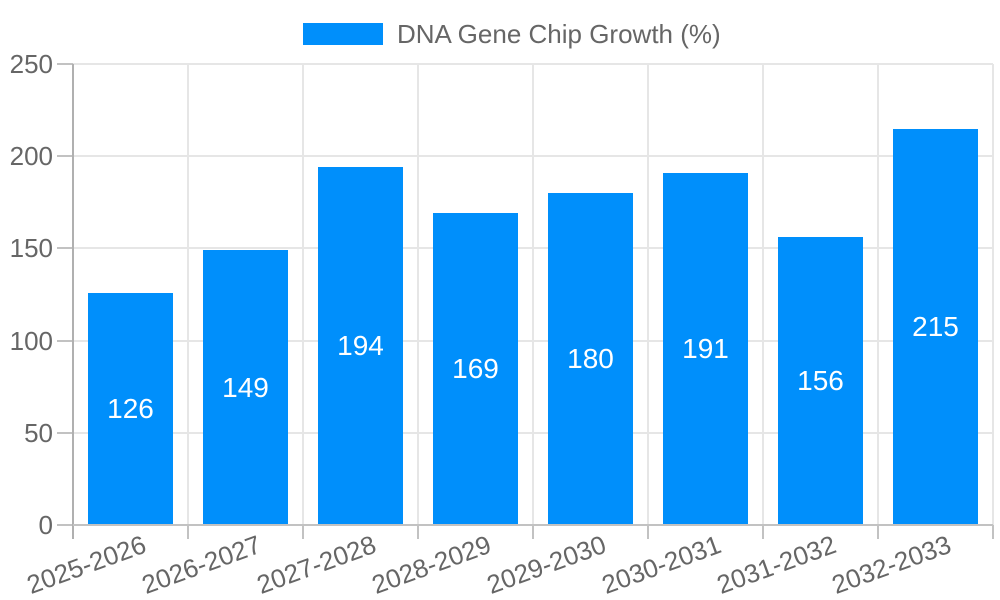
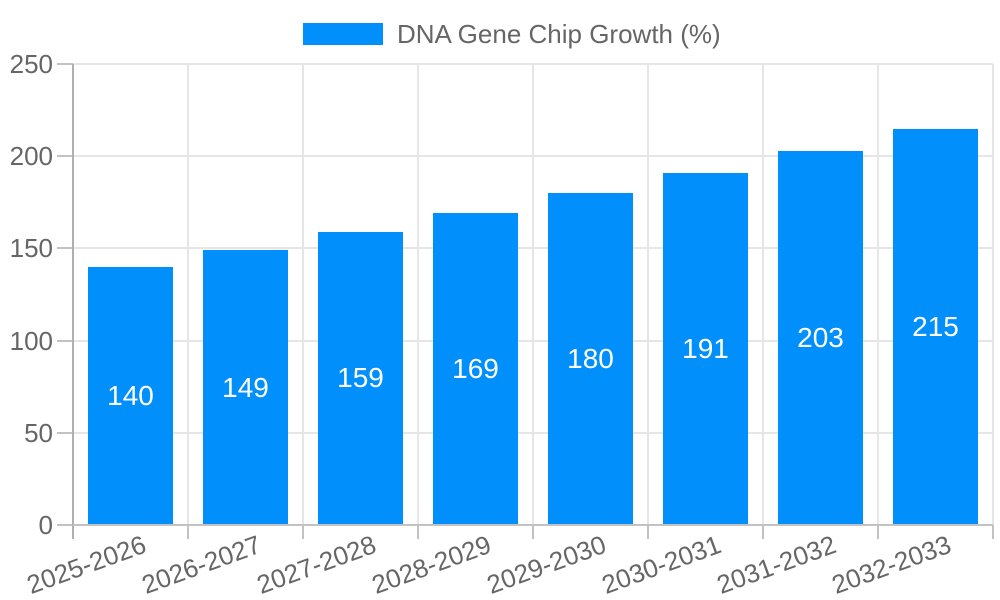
2025-2026: 126 -> 140
2027-2028: 194 -> 159
2031-2032: 156 -> 203
